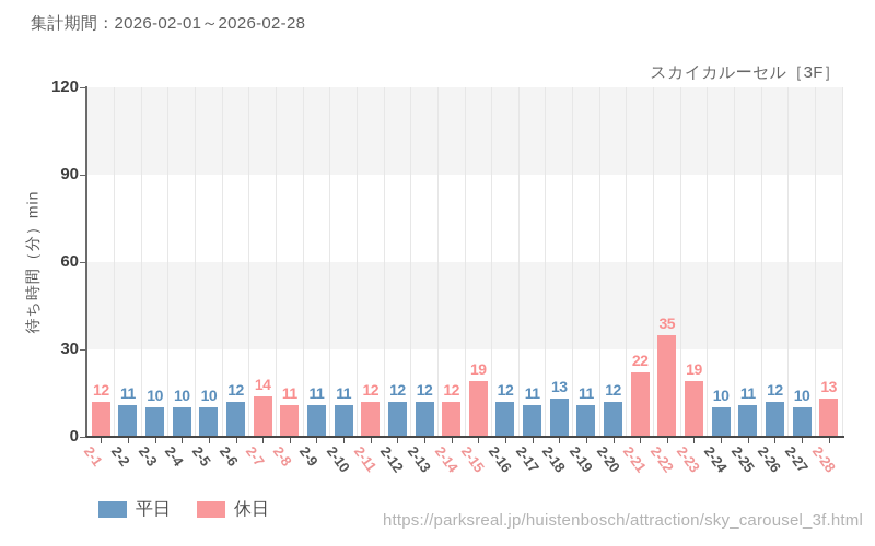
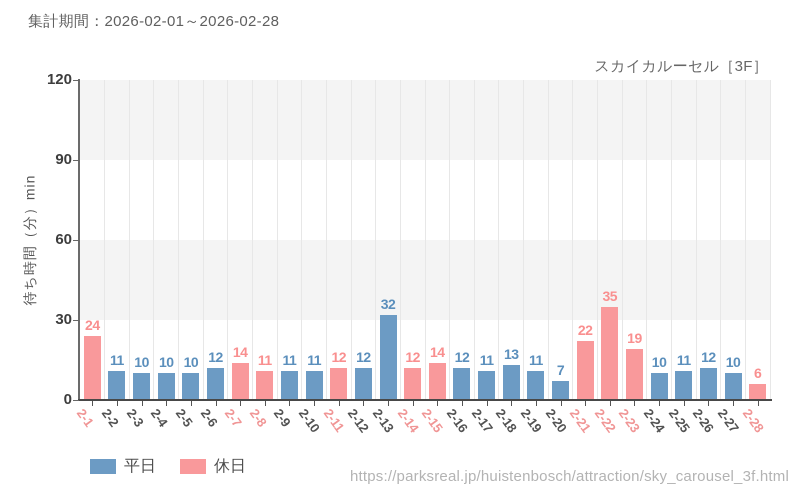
2-1: 12 -> 24
2-13: 12 -> 32
2-15: 19 -> 14
2-20: 12 -> 7
2-28: 13 -> 6
